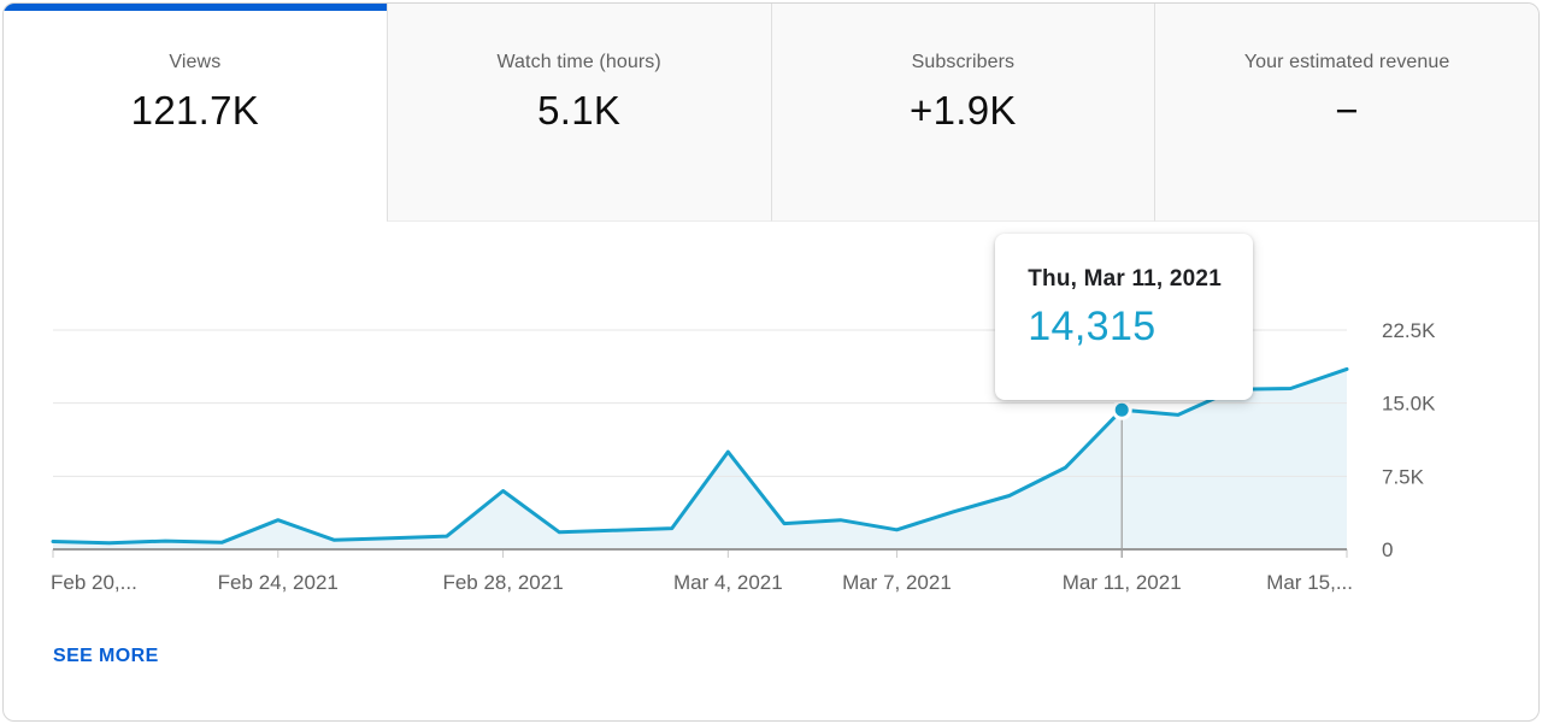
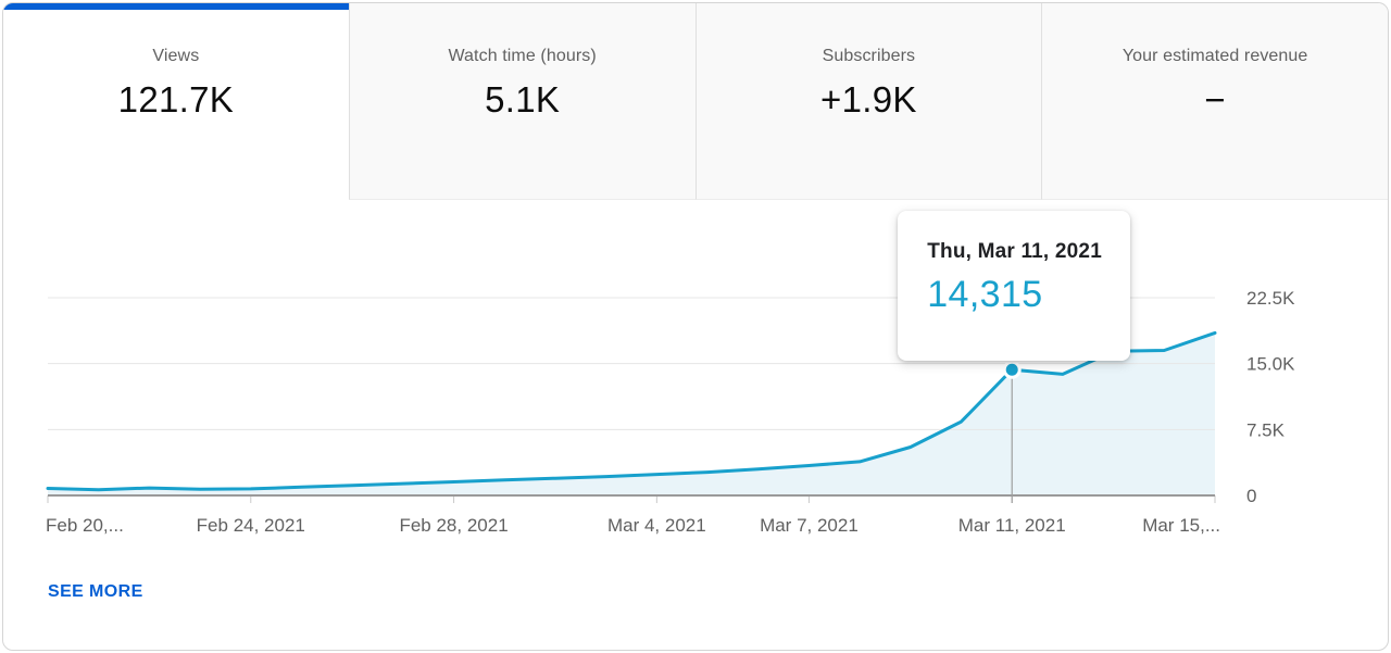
Feb 24, 2021: 3K -> 1K
Feb 28, 2021: 6K -> 2K
Mar 4, 2021: 10K -> 2K
Mar 7, 2021: 2K -> 3K
